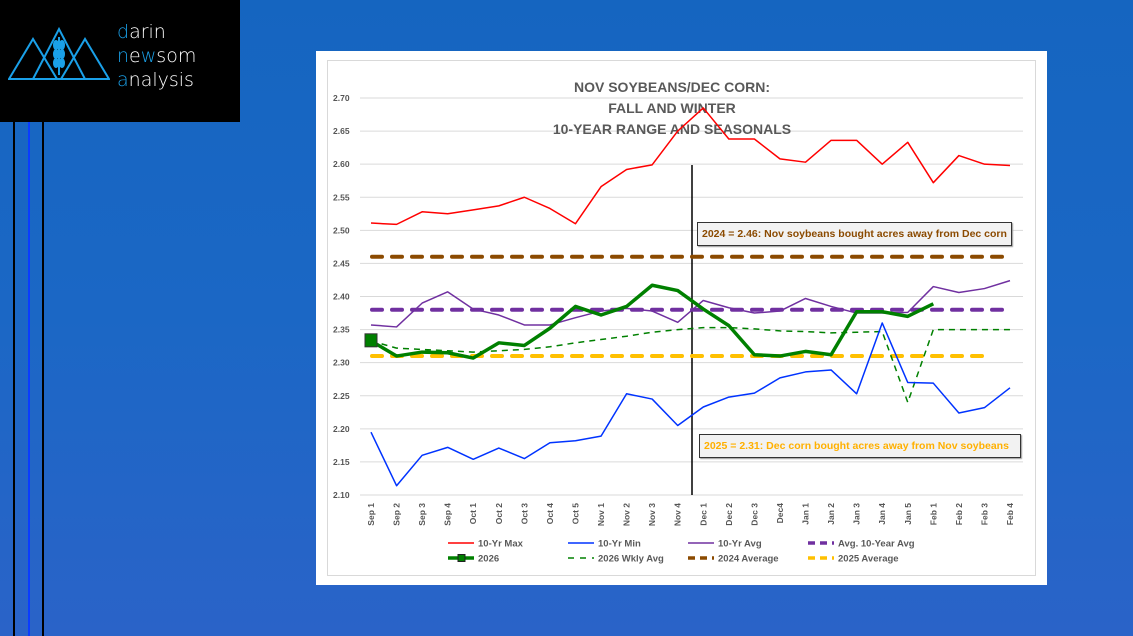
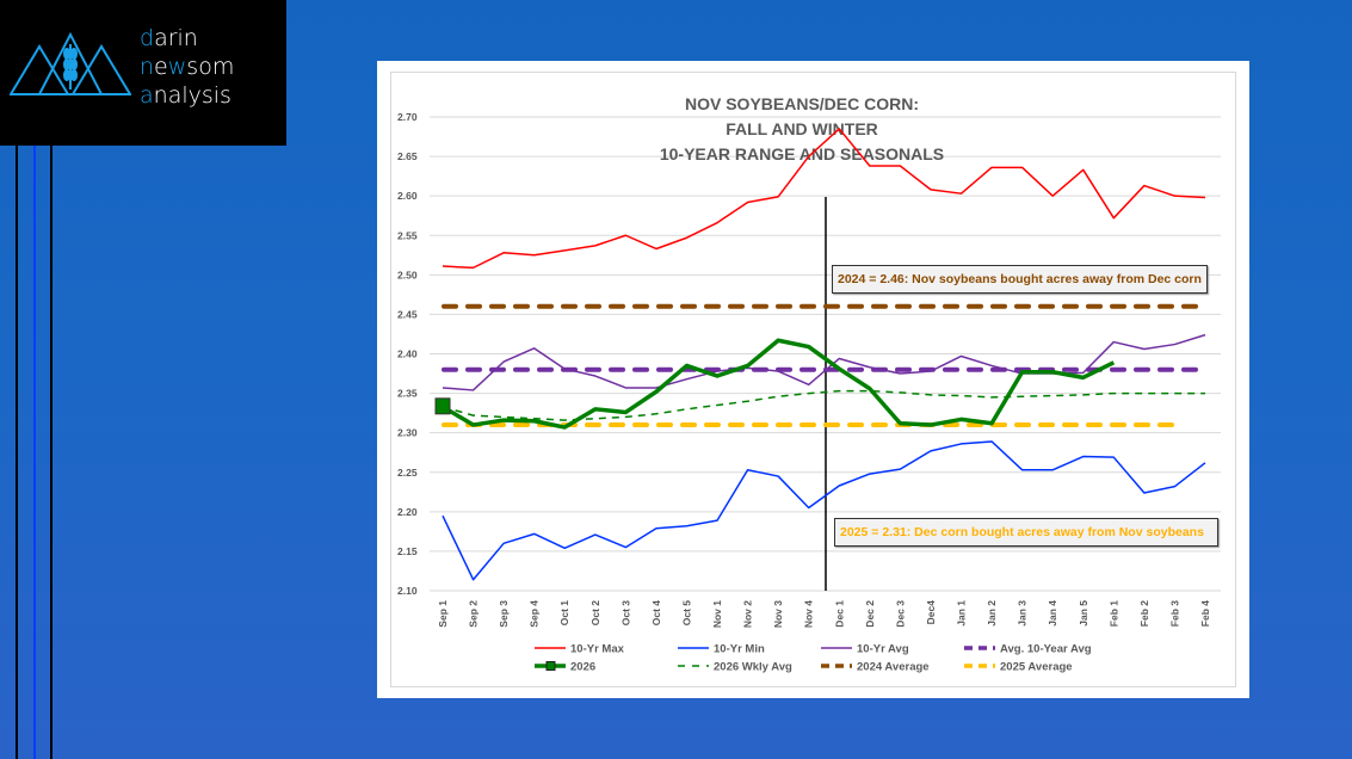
10-Yr Max/Oct 5: 2.51 -> 2.55
10-Yr Min/Jan 4: 2.36 -> 2.25
2026 Wkly Avg/Jan 5: 2.24 -> 2.35
